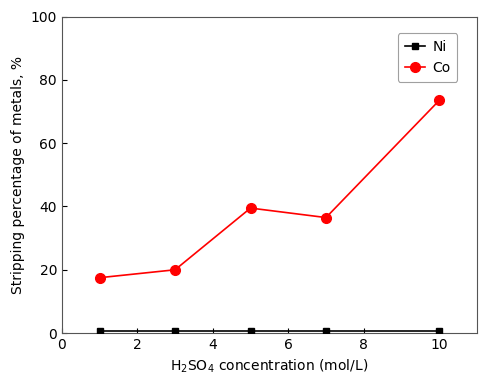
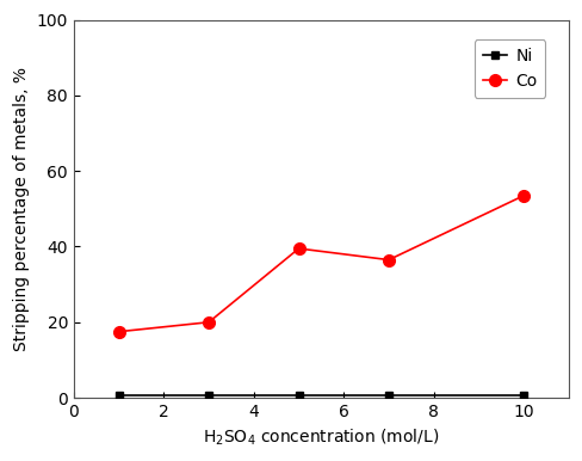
Co/10: 73.5 -> 53.5
